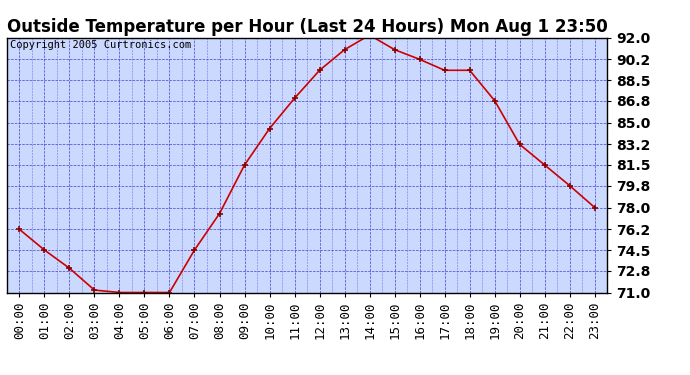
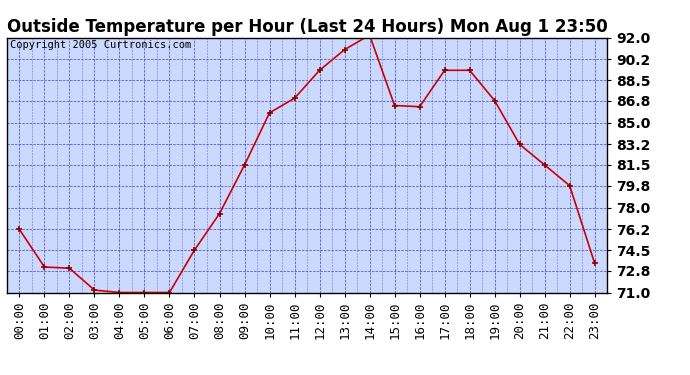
01:00: 74.5 -> 73.1
10:00: 84.5 -> 85.8
15:00: 91.0 -> 86.4
16:00: 90.2 -> 86.3
23:00: 78.0 -> 73.4
